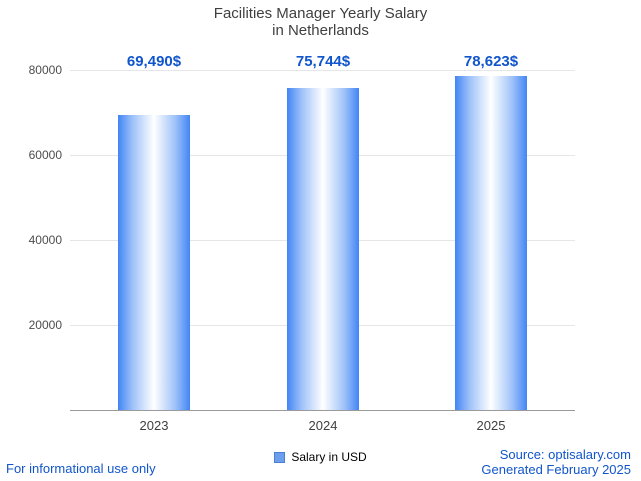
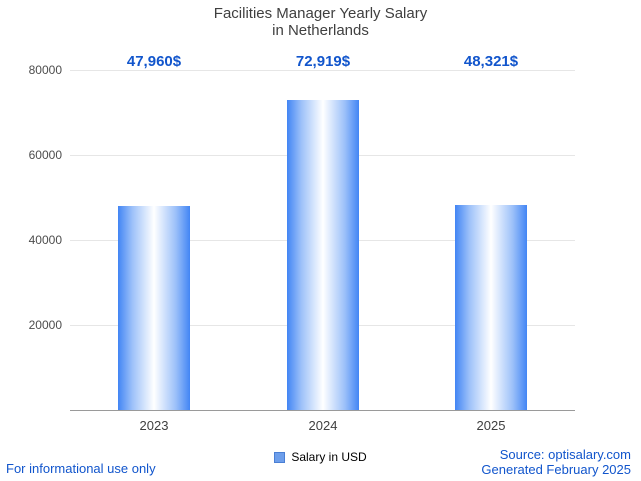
2023: 69,490 -> 47,960
2024: 75,744 -> 72,919
2025: 78,623 -> 48,321
